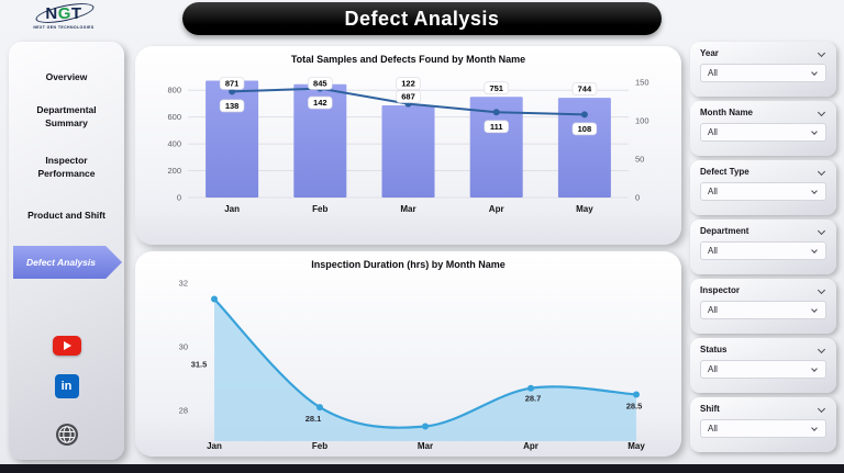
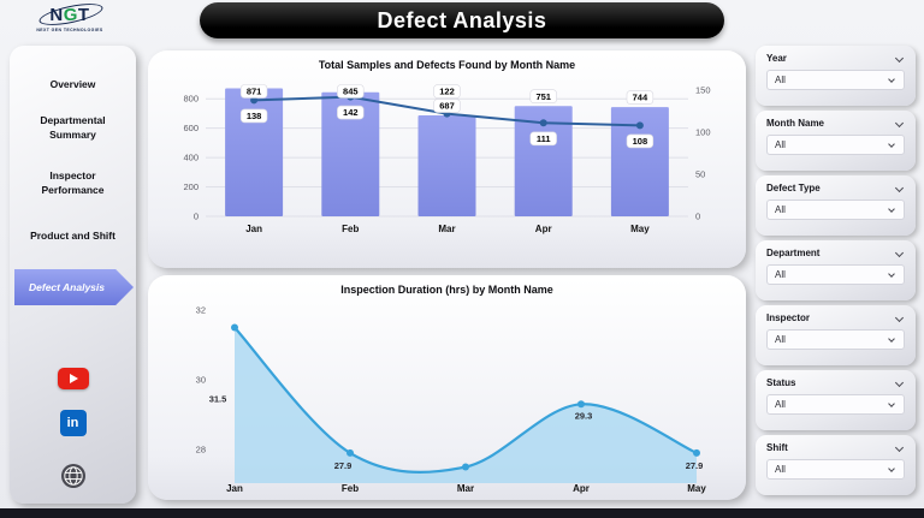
Inspection Duration (hrs) by Month Name/Feb: 28.1 -> 27.9
Inspection Duration (hrs) by Month Name/Apr: 28.7 -> 29.3
Inspection Duration (hrs) by Month Name/May: 28.5 -> 27.9
